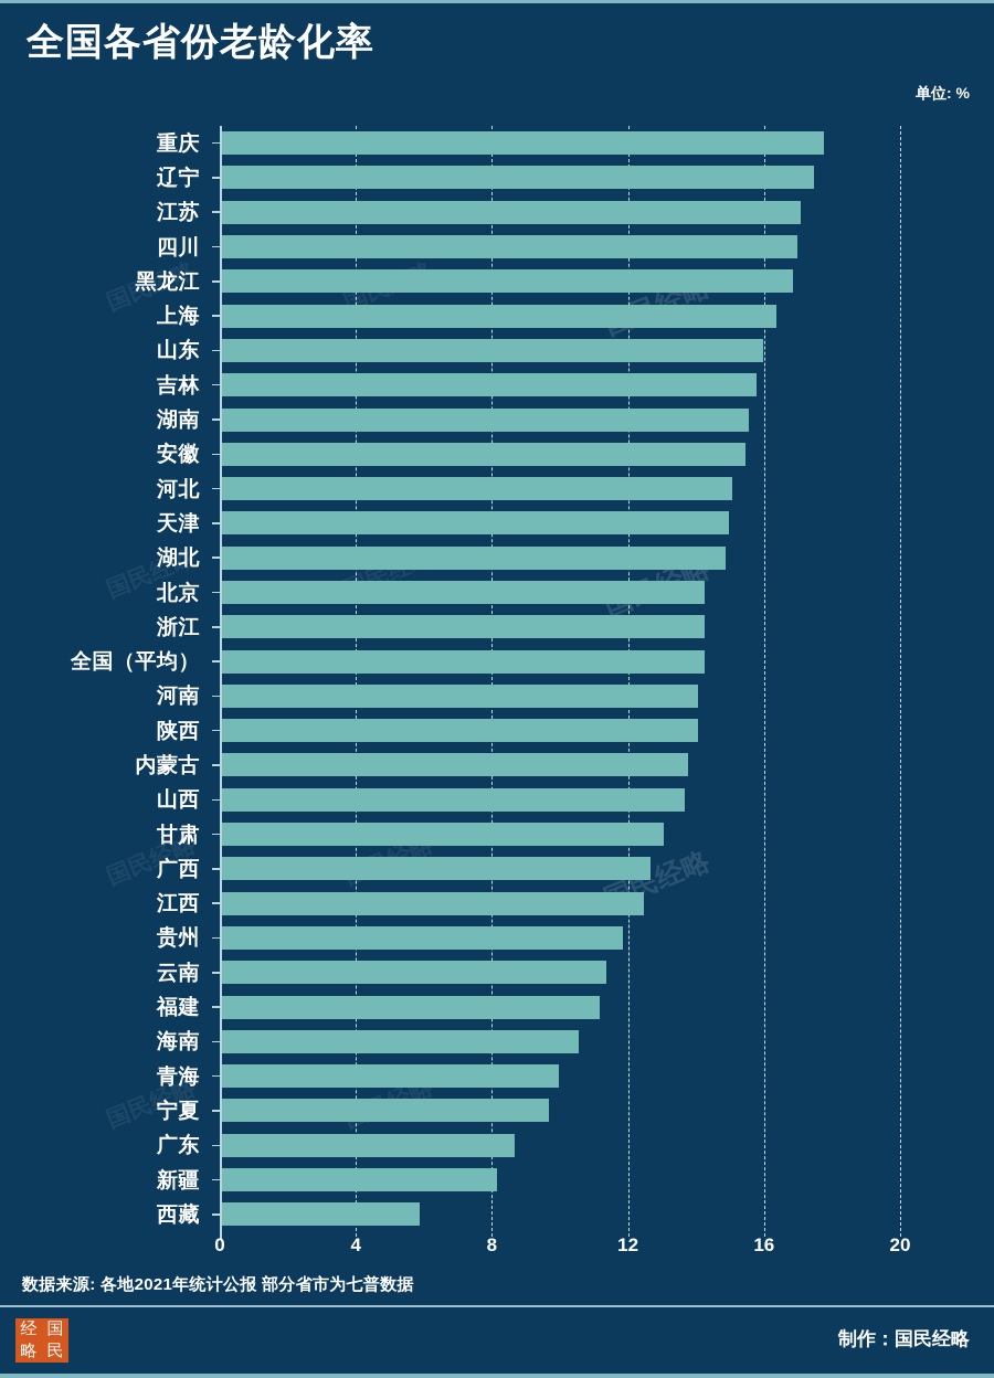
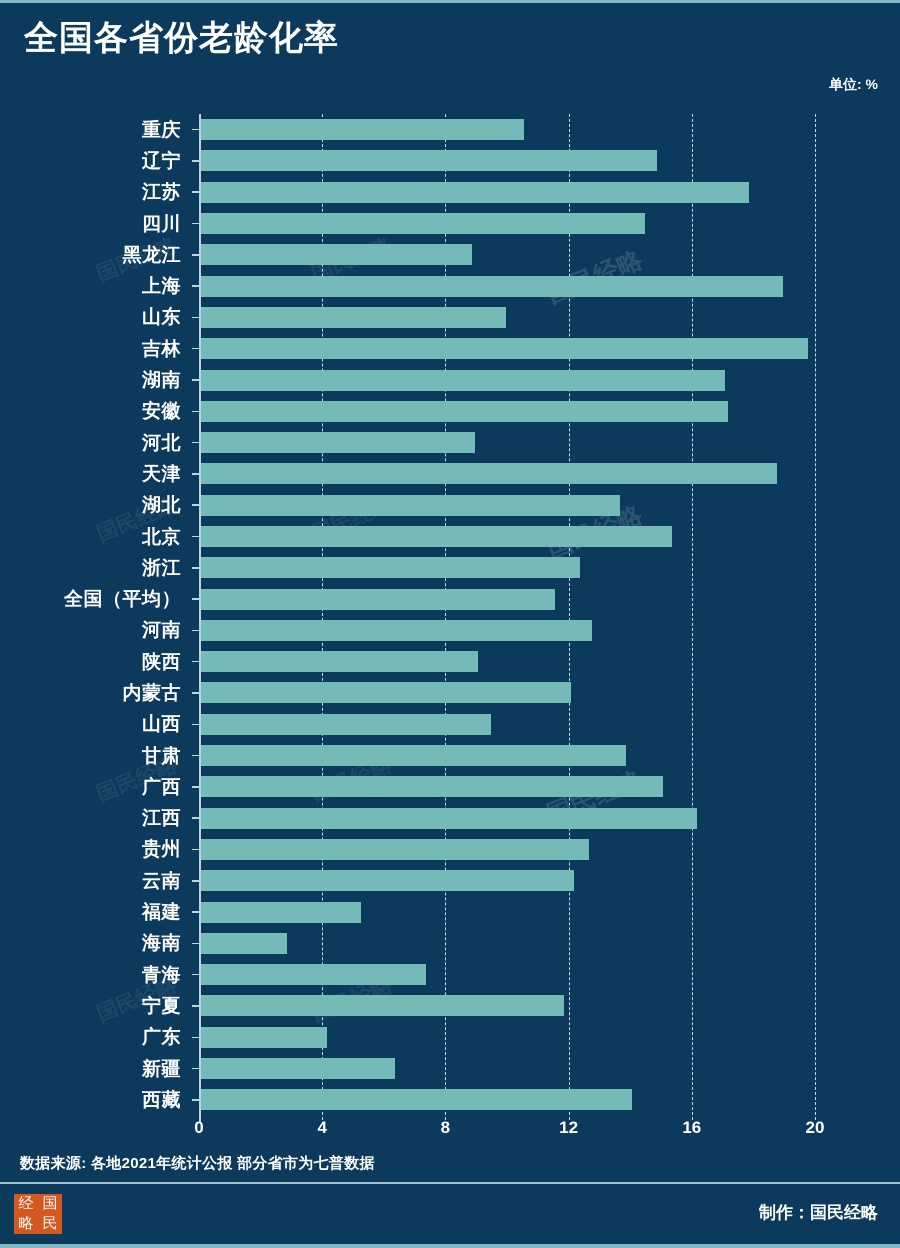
重庆: 17.7 -> 10.5
辽宁: 17.4 -> 14.8
江苏: 17.0 -> 17.8
四川: 16.9 -> 14.4
黑龙江: 16.8 -> 8.8
上海: 16.3 -> 18.9
山东: 15.9 -> 9.9
吉林: 15.7 -> 19.7
湖南: 15.5 -> 17.0
安徽: 15.4 -> 17.1
河北: 15.0 -> 8.9
天津: 14.9 -> 18.7
湖北: 14.8 -> 13.6
北京: 14.2 -> 15.3
浙江: 14.2 -> 12.3
全国（平均）: 14.2 -> 11.5
河南: 14.0 -> 12.7
陕西: 14.0 -> 9.0
内蒙古: 13.7 -> 12.0
山西: 13.6 -> 9.4
甘肃: 13.0 -> 13.8
广西: 12.6 -> 15.0
江西: 12.4 -> 16.1
贵州: 11.8 -> 12.6
云南: 11.3 -> 12.1
福建: 11.1 -> 5.2
海南: 10.5 -> 2.8
青海: 9.9 -> 7.3
宁夏: 9.6 -> 11.8
广东: 8.6 -> 4.1
新疆: 8.1 -> 6.3
西藏: 5.8 -> 14.0
